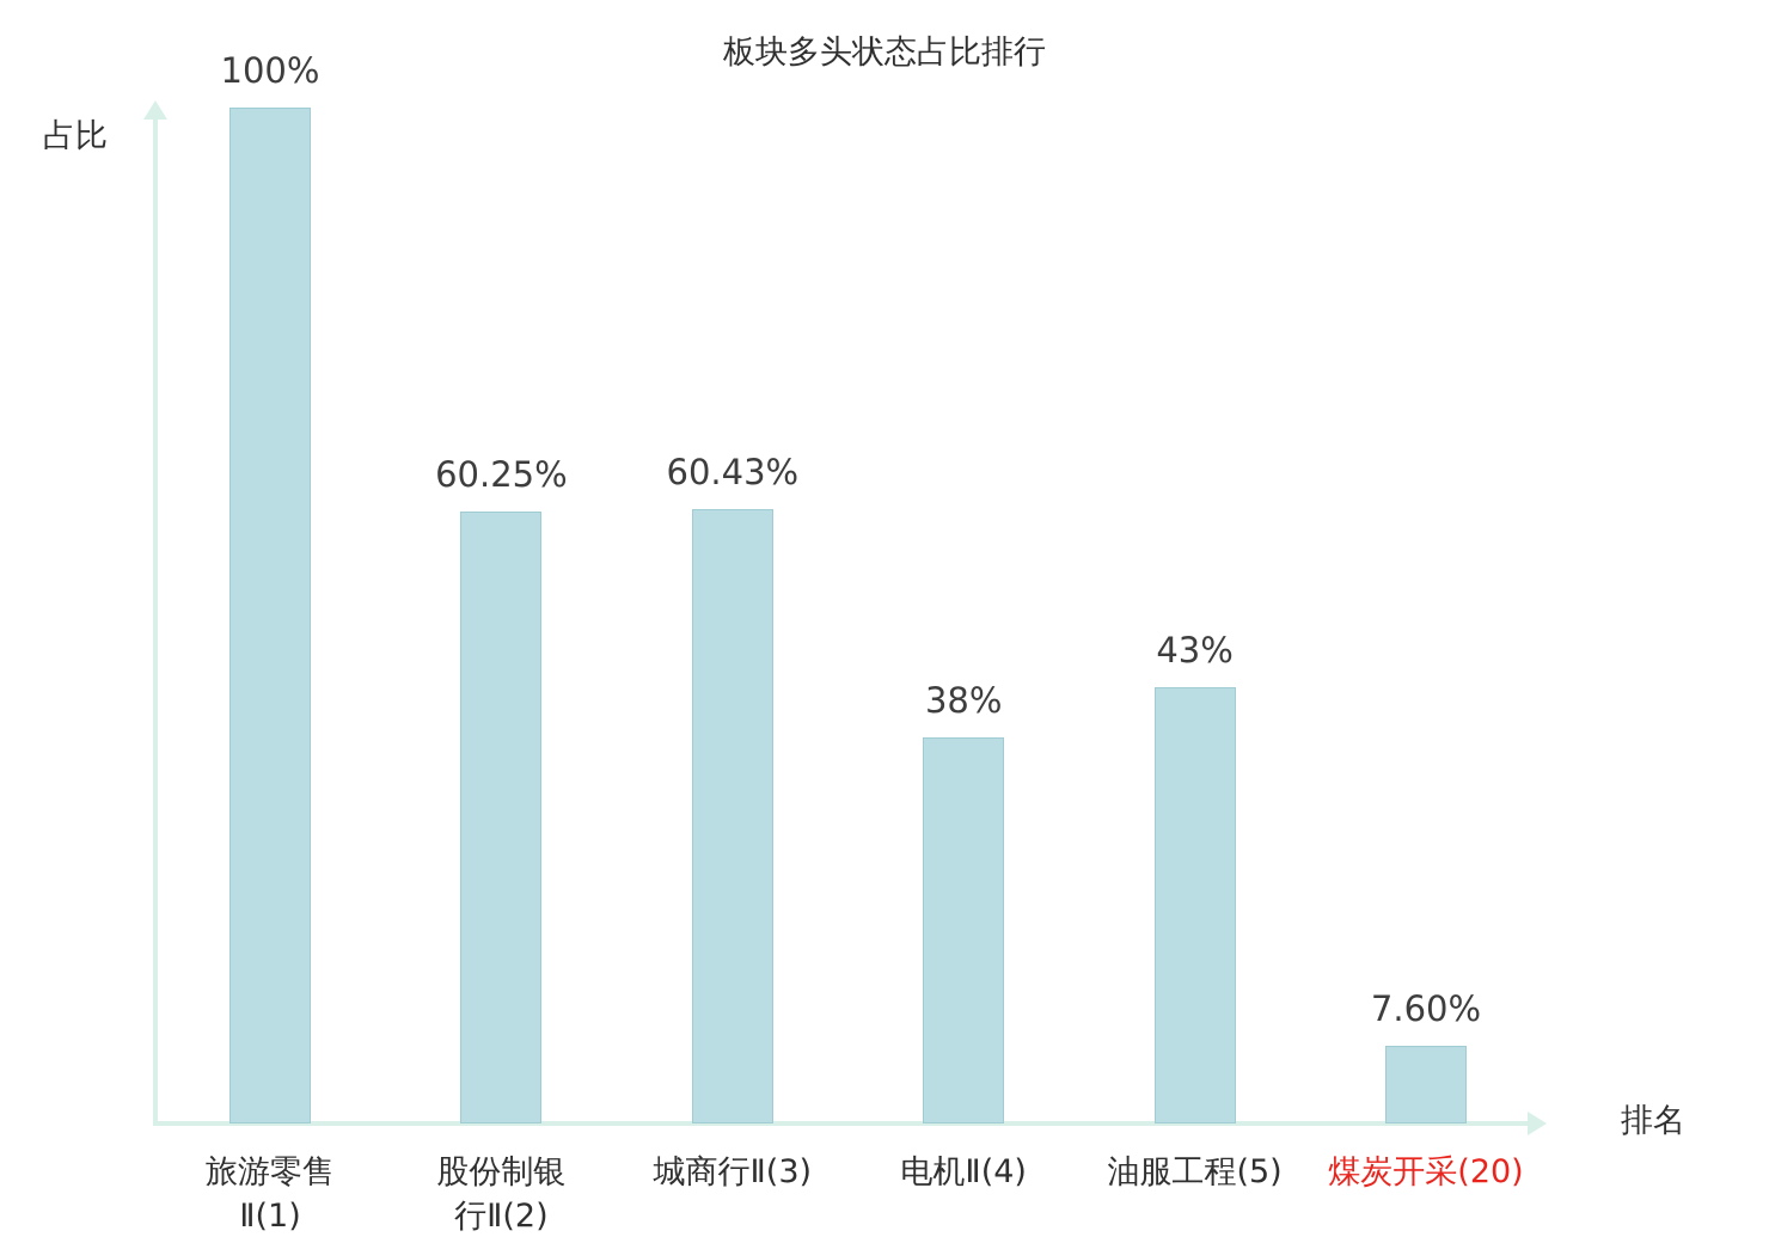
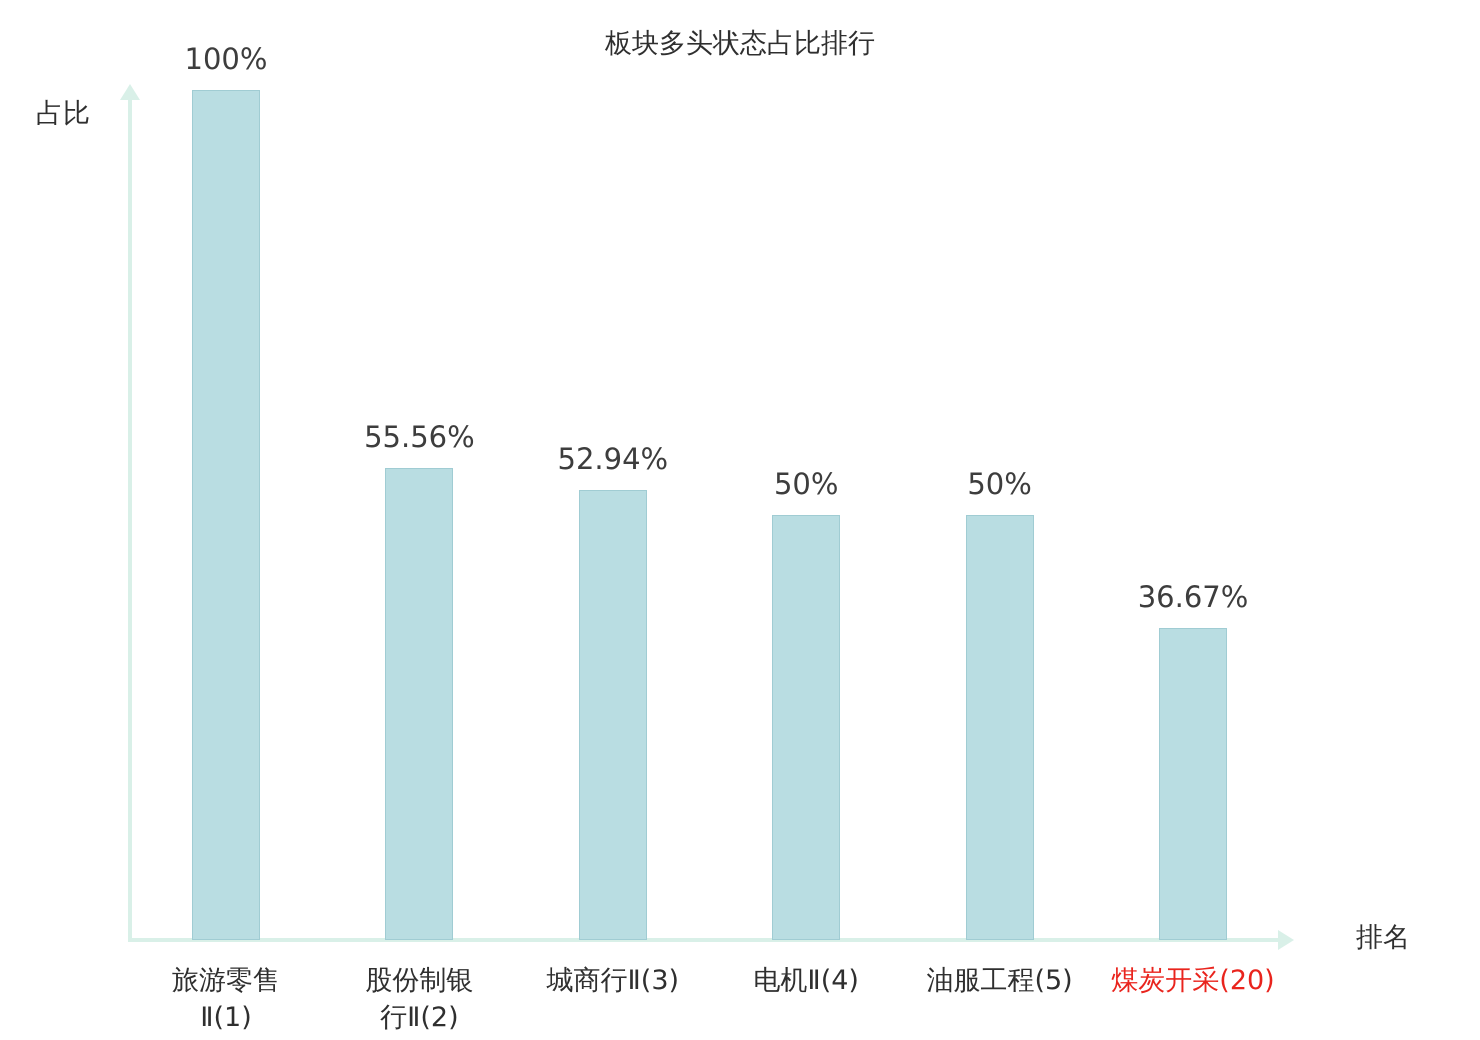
股份制银 行Ⅱ(2): 60.25% -> 55.56%
城商行Ⅱ(3): 60.43% -> 52.94%
电机Ⅱ(4): 38% -> 50%
油服工程(5): 43% -> 50%
煤炭开采(20): 7.60% -> 36.67%
